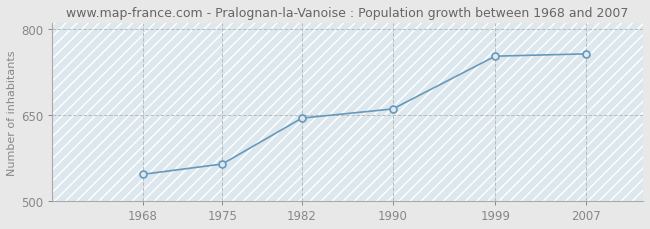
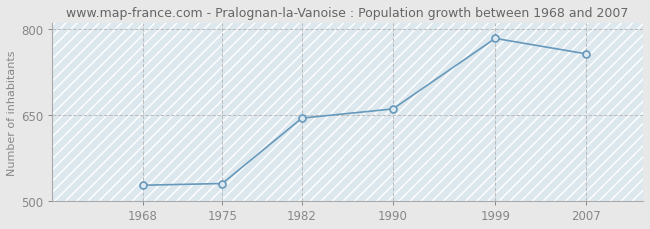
1968: 546 -> 527
1975: 564 -> 530
1999: 752 -> 783
